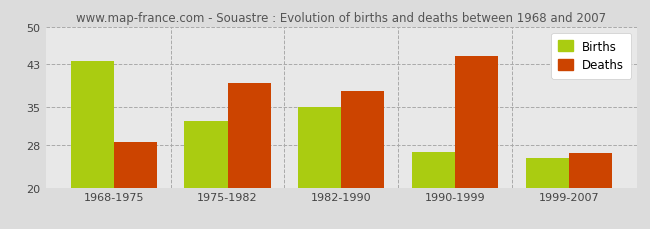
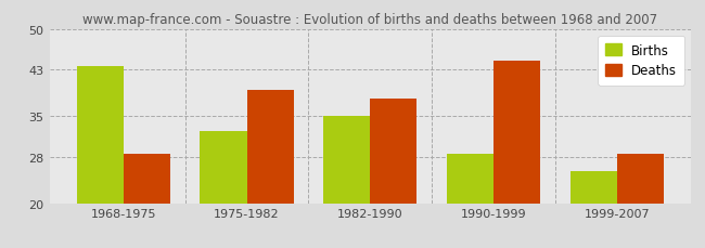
Births/1990-1999: 26.6 -> 28.5
Deaths/1999-2007: 26.4 -> 28.5
